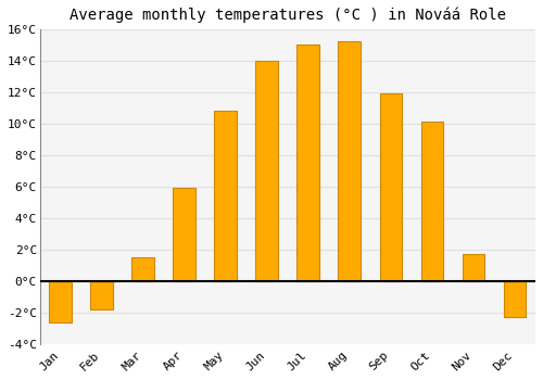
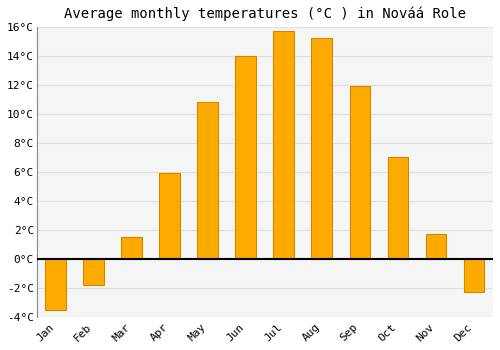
Jan: -2.6°C -> -3.5°C
Jul: 15.0°C -> 15.7°C
Oct: 10.1°C -> 7.0°C
